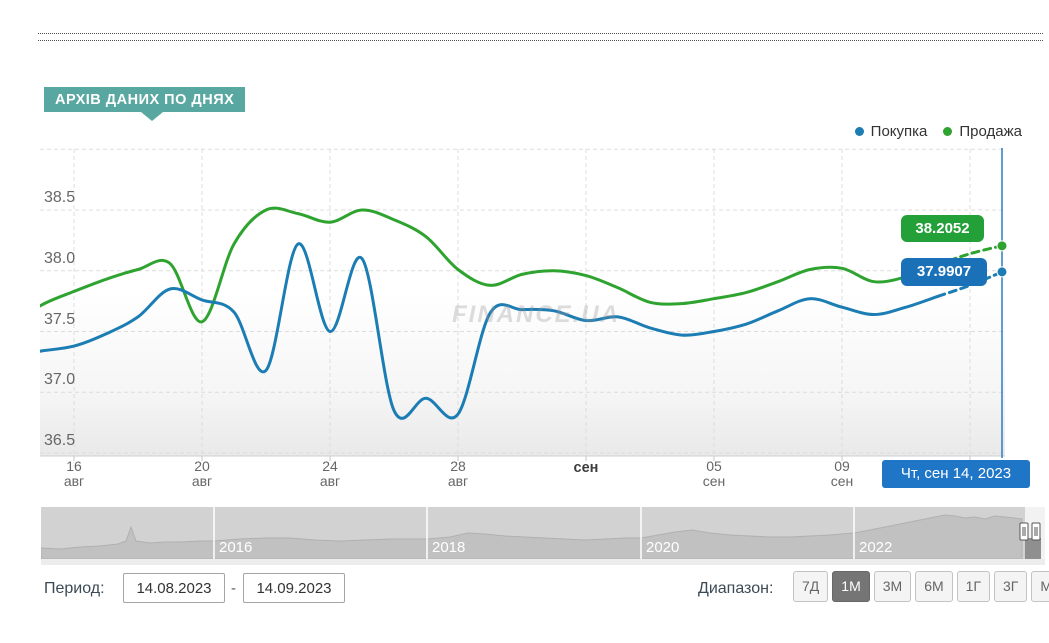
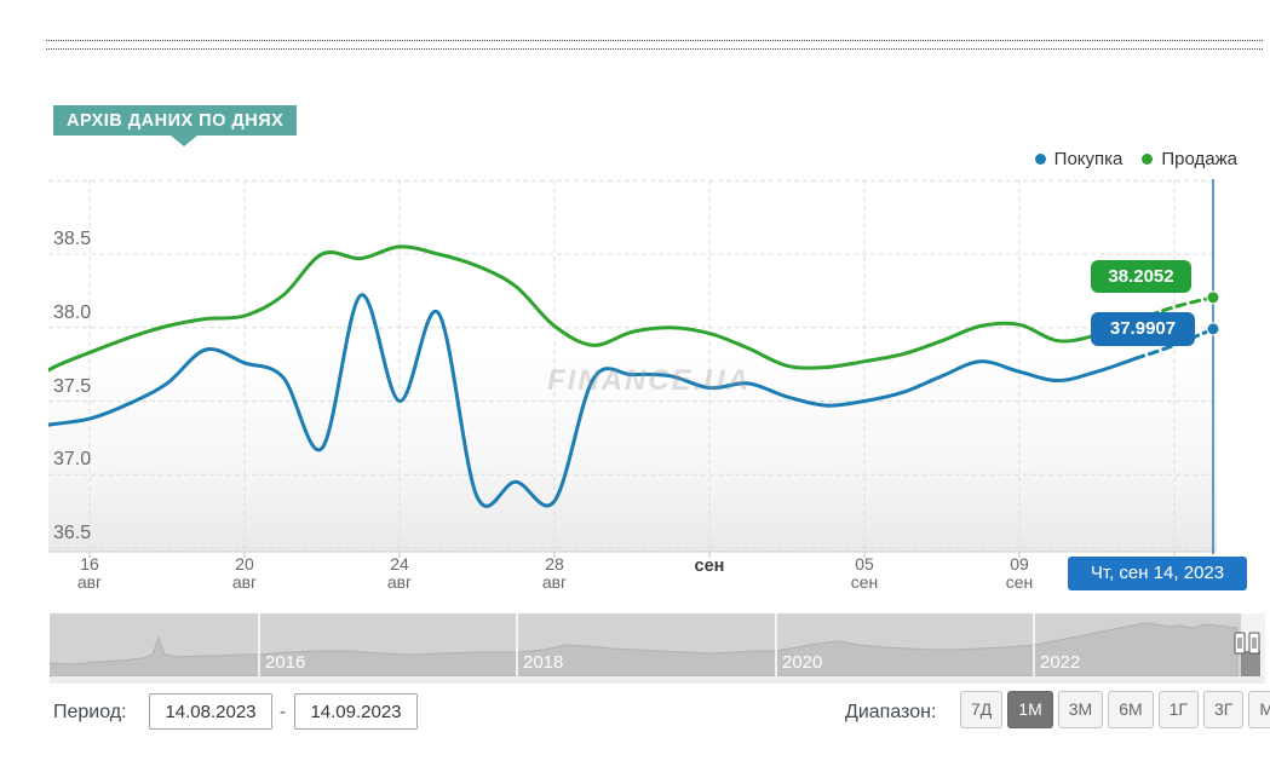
Продажа/20 авг: 37.58 -> 38.08
Продажа/24 авг: 38.40 -> 38.55
